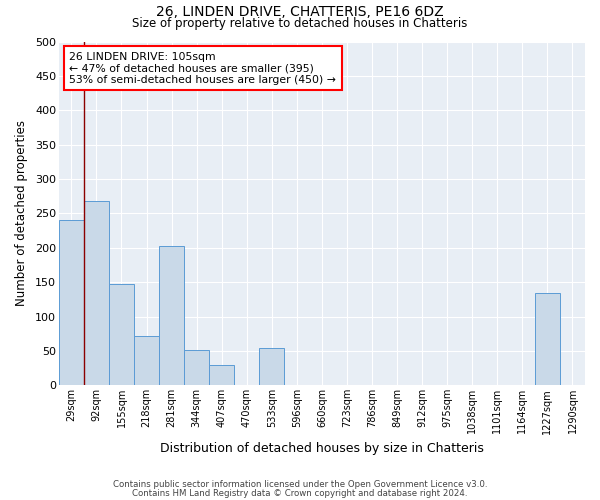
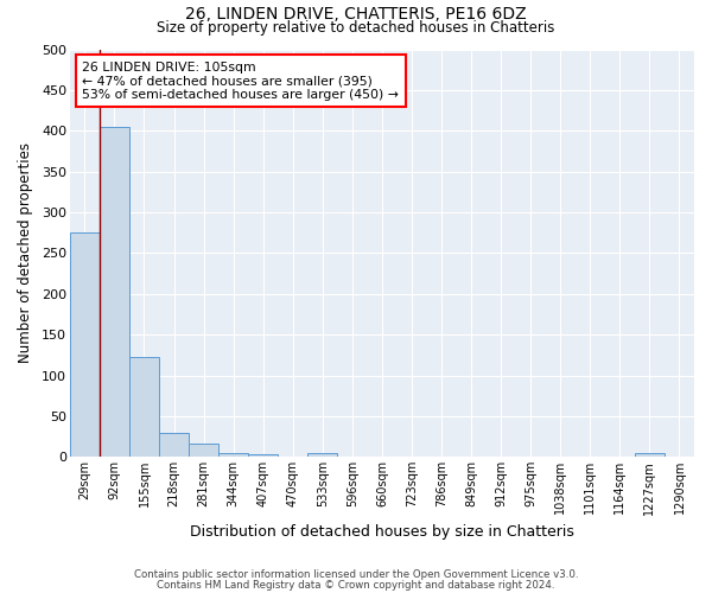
29sqm: 240 -> 275
92sqm: 268 -> 405
155sqm: 148 -> 122
218sqm: 72 -> 29
281sqm: 202 -> 16
344sqm: 52 -> 5
407sqm: 30 -> 4
533sqm: 54 -> 5
1227sqm: 134 -> 5
